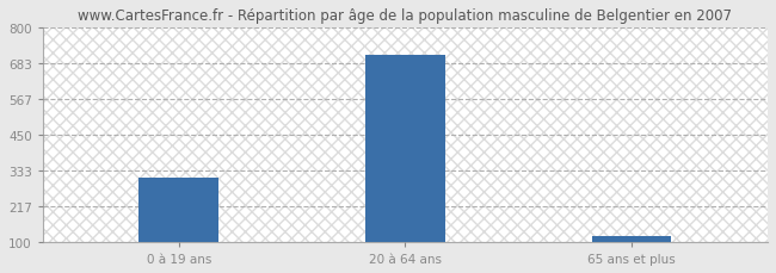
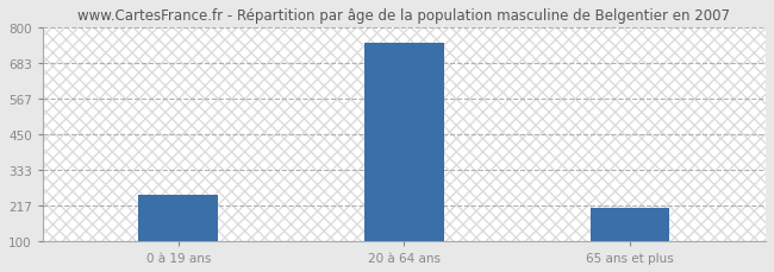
0 à 19 ans: 310 -> 250
20 à 64 ans: 710 -> 750
65 ans et plus: 120 -> 210
